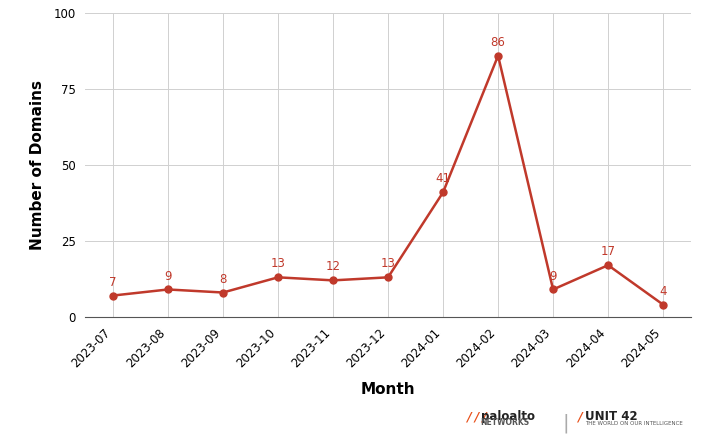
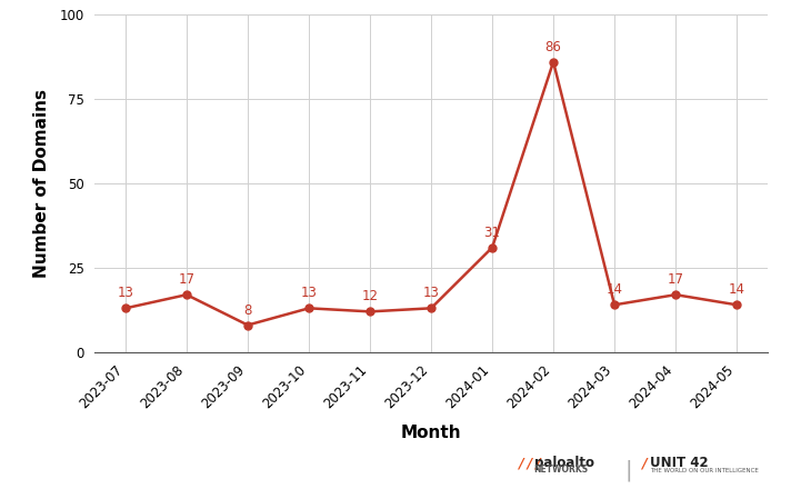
2023-07: 7 -> 13
2023-08: 9 -> 17
2024-01: 41 -> 31
2024-03: 9 -> 14
2024-05: 4 -> 14
